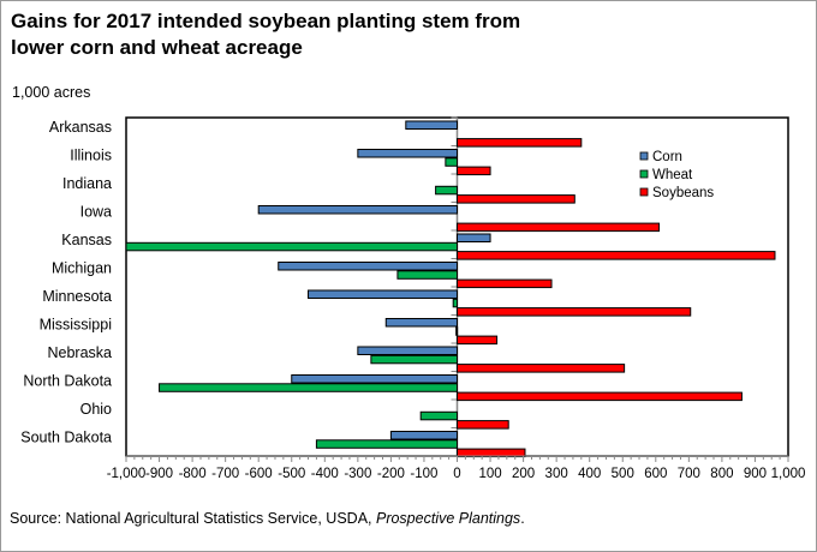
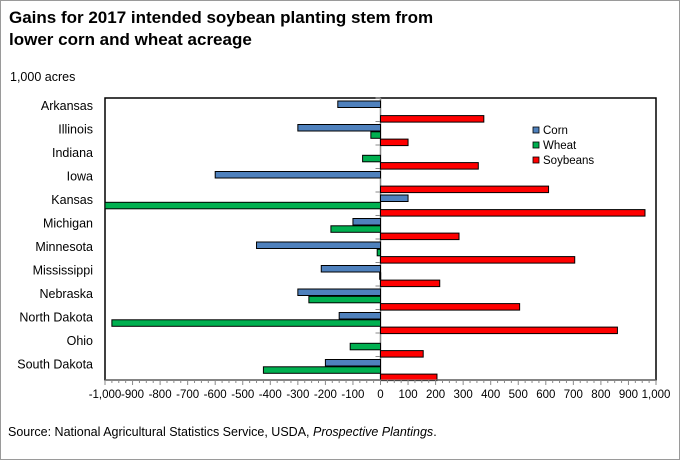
Corn/Michigan: -540 -> -100
Soybeans/Mississippi: 120 -> 220
Corn/North Dakota: -500 -> -150
Wheat/North Dakota: -900 -> -980
